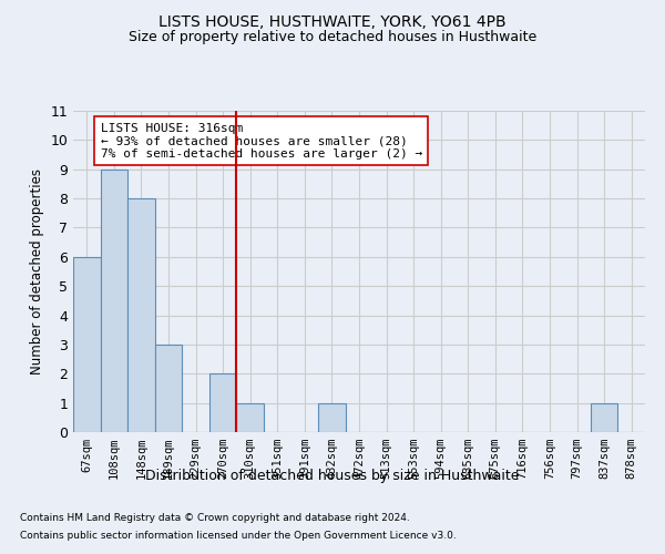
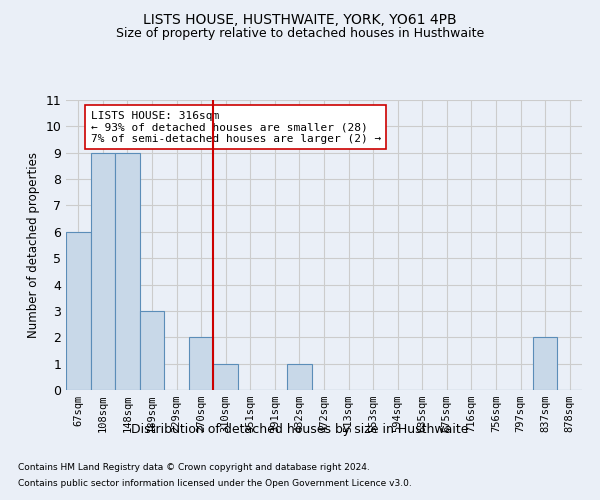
148sqm: 8 -> 9
837sqm: 1 -> 2
